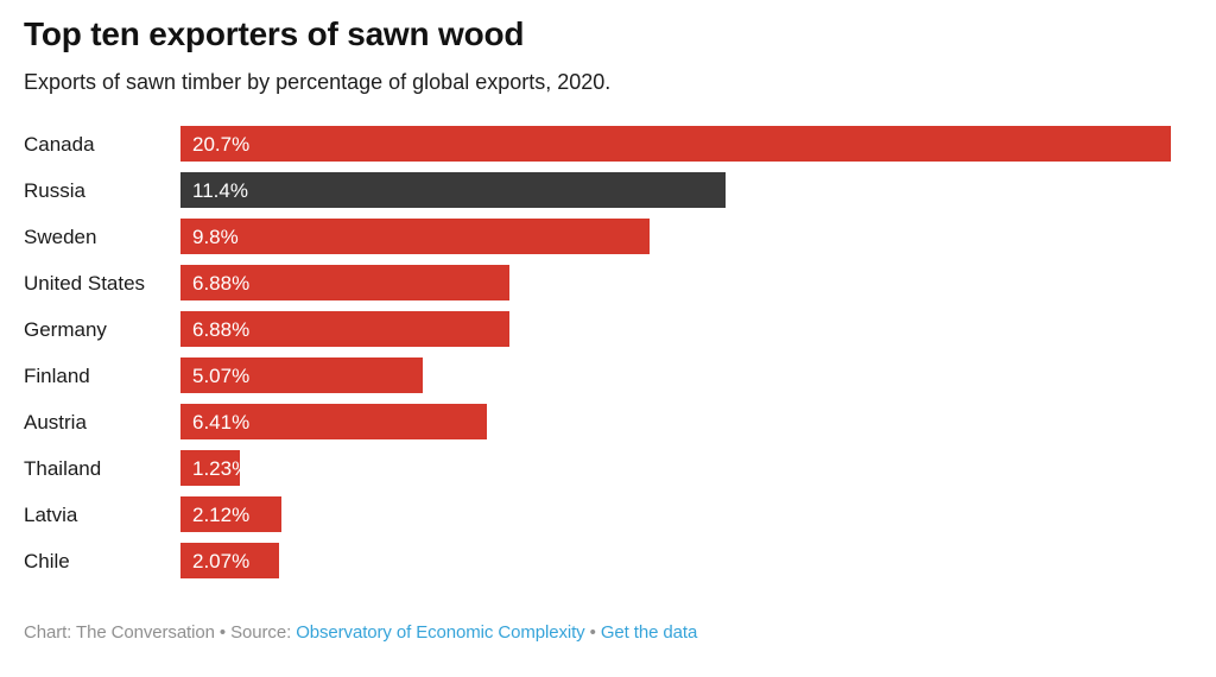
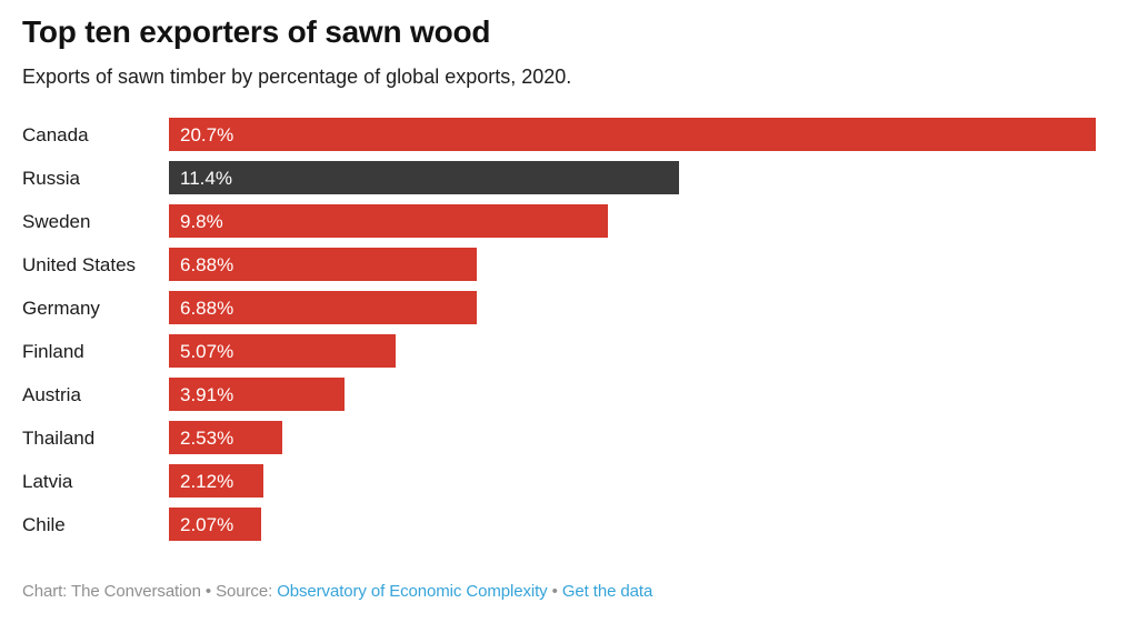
Austria: 6.41% -> 3.91%
Thailand: 1.23% -> 2.53%
